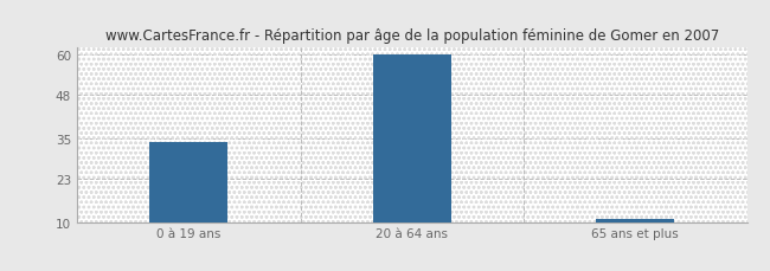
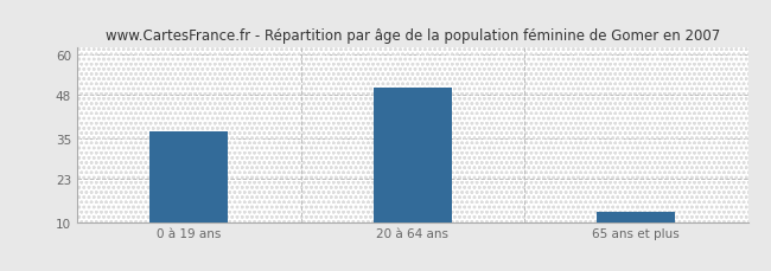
0 à 19 ans: 34 -> 37
20 à 64 ans: 60 -> 50
65 ans et plus: 11 -> 13
